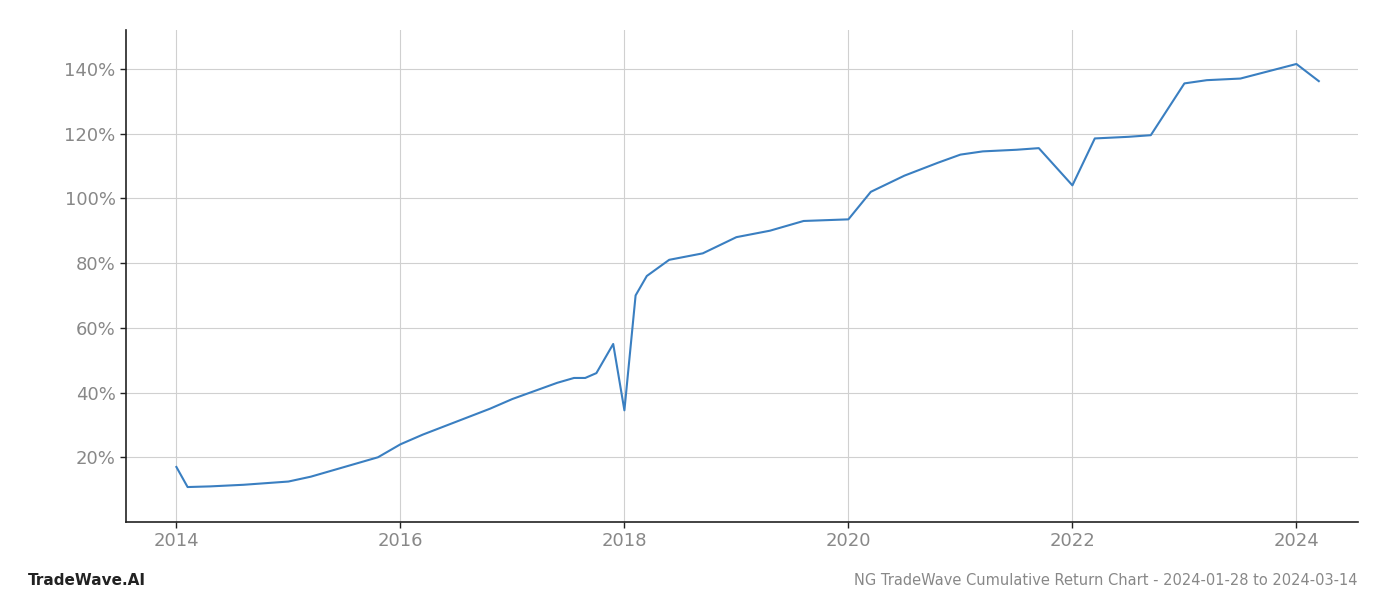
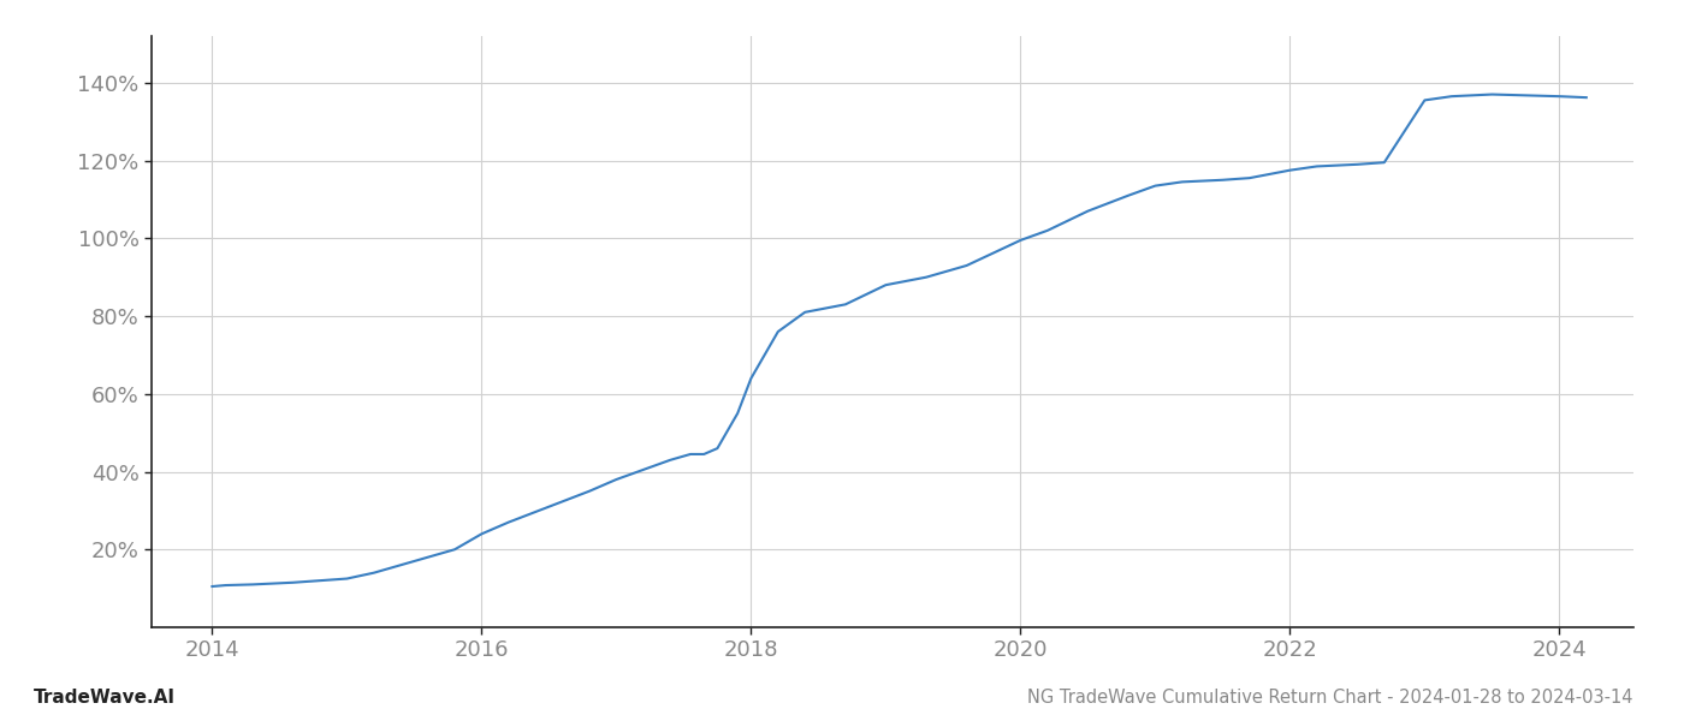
2014: 17.0% -> 10.5%
2018: 34.5% -> 64.0%
2020: 93.5% -> 99.5%
2022: 104.0% -> 117.5%
2024: 141.5% -> 136.5%
